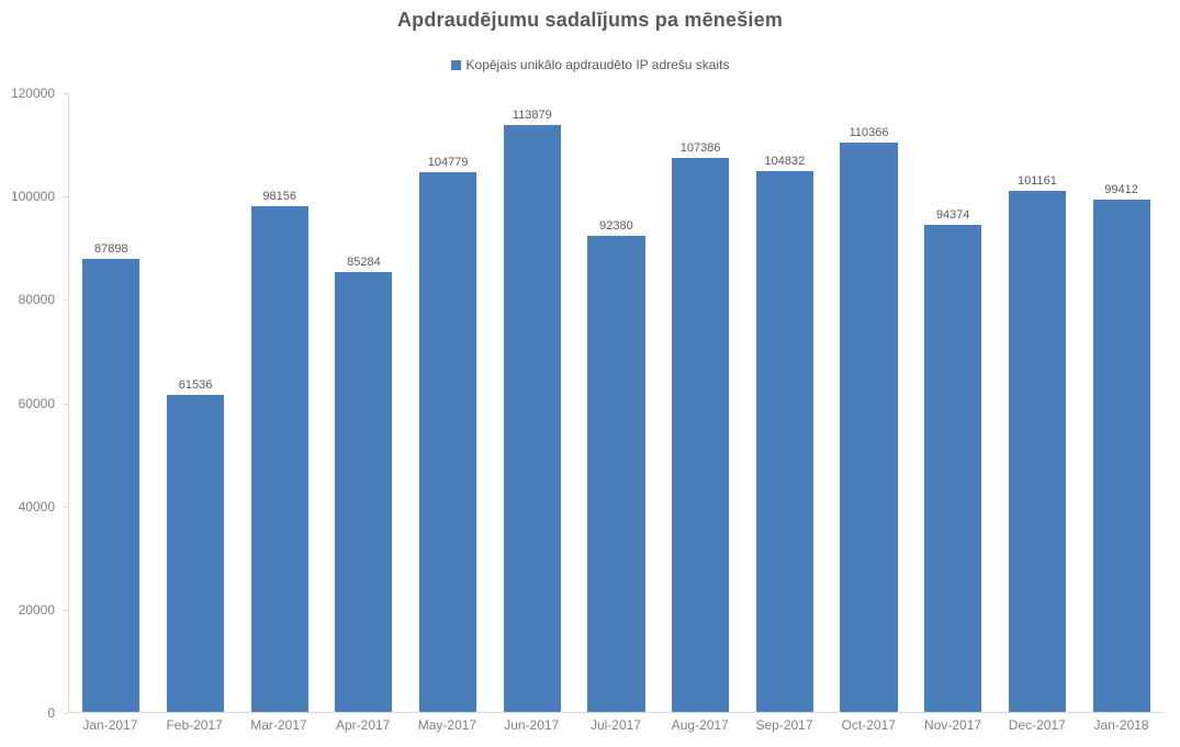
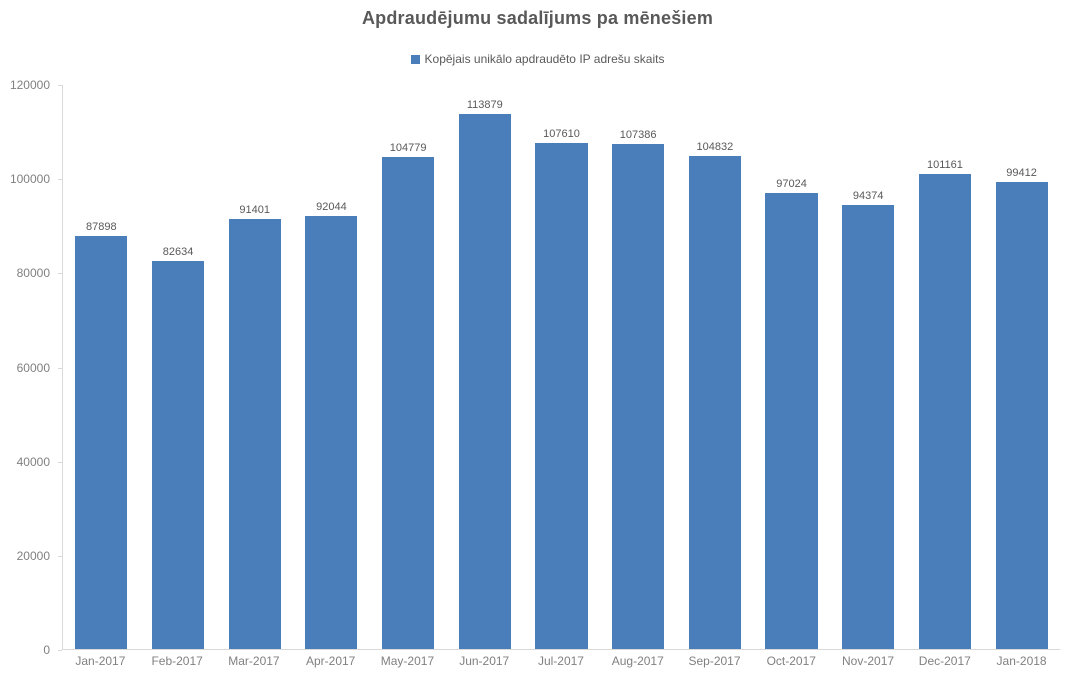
Feb-2017: 61536 -> 82634
Mar-2017: 98156 -> 91401
Apr-2017: 85284 -> 92044
Jul-2017: 92380 -> 107610
Oct-2017: 110366 -> 97024
